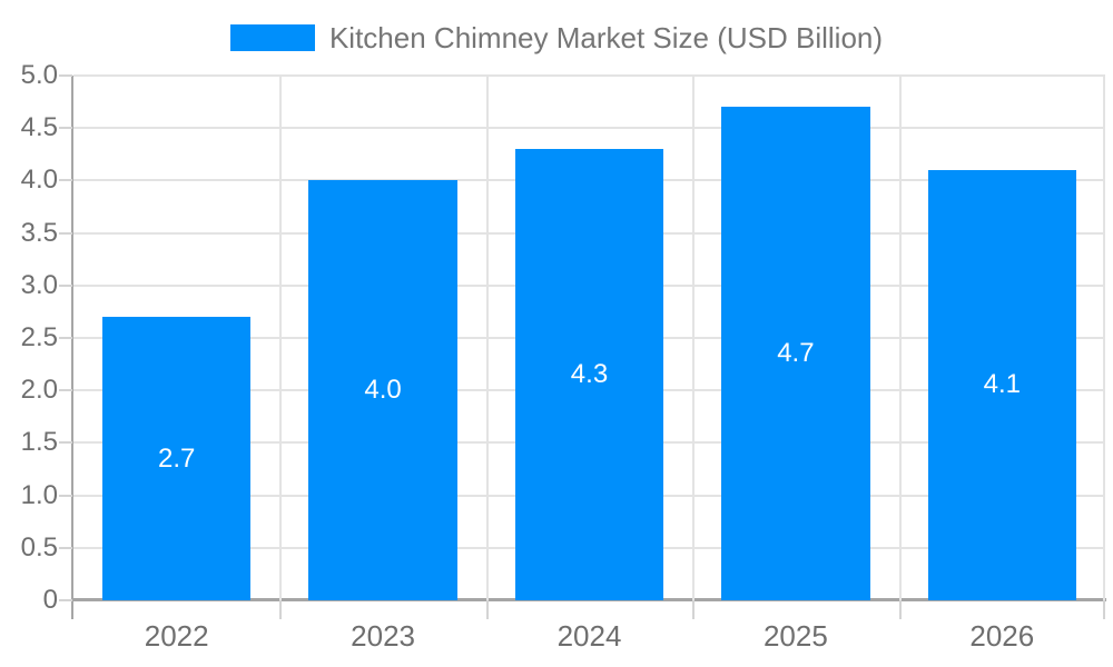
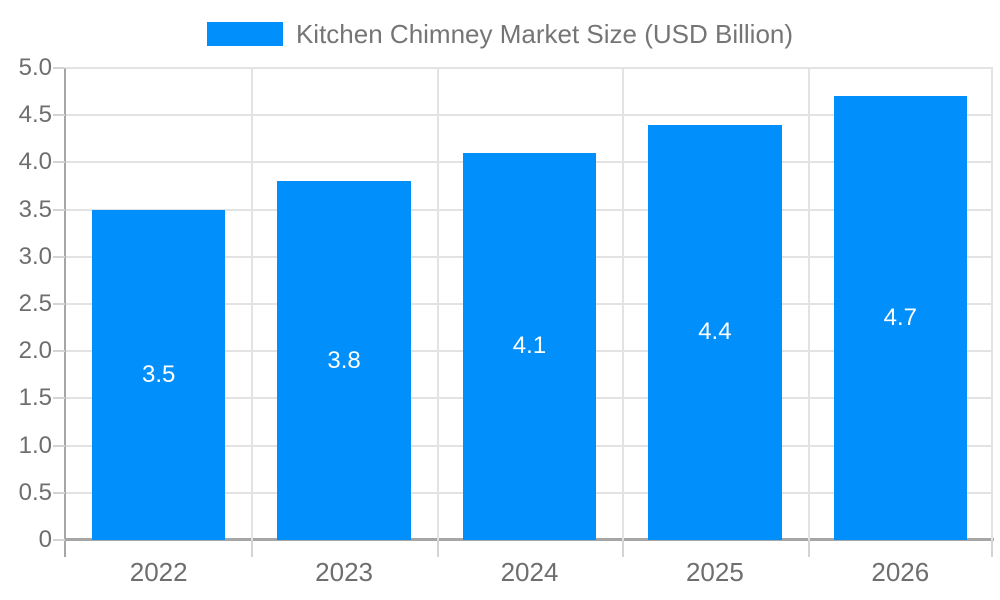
2022: 2.7 -> 3.5
2023: 4.0 -> 3.8
2024: 4.3 -> 4.1
2025: 4.7 -> 4.4
2026: 4.1 -> 4.7
